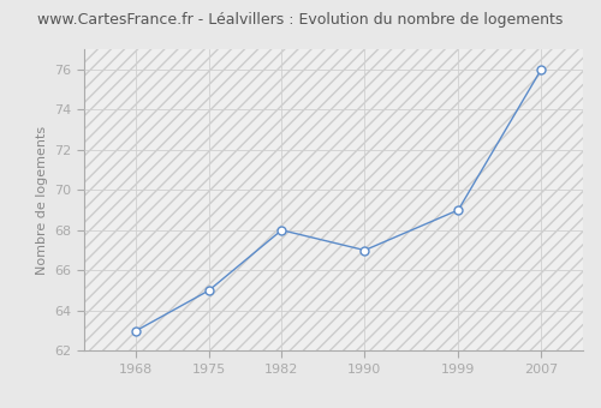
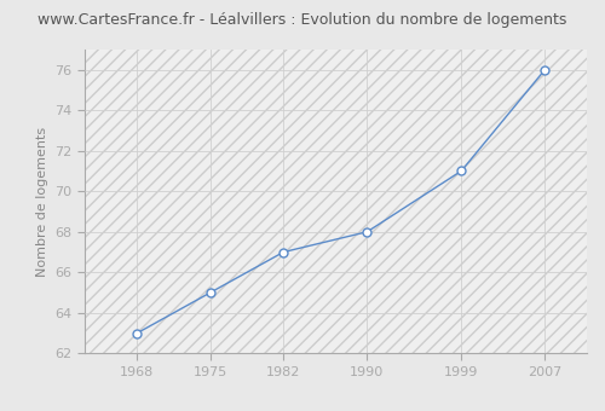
1982: 68 -> 67
1990: 67 -> 68
1999: 69 -> 71
